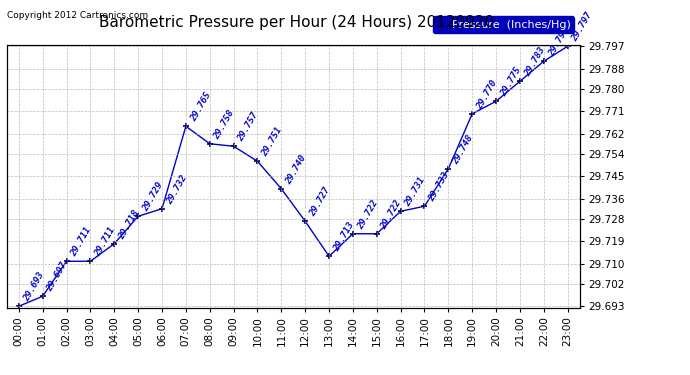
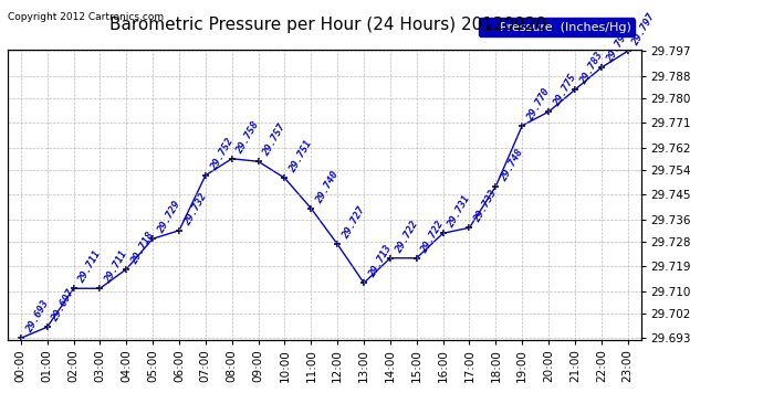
07:00: 29.765 -> 29.752
